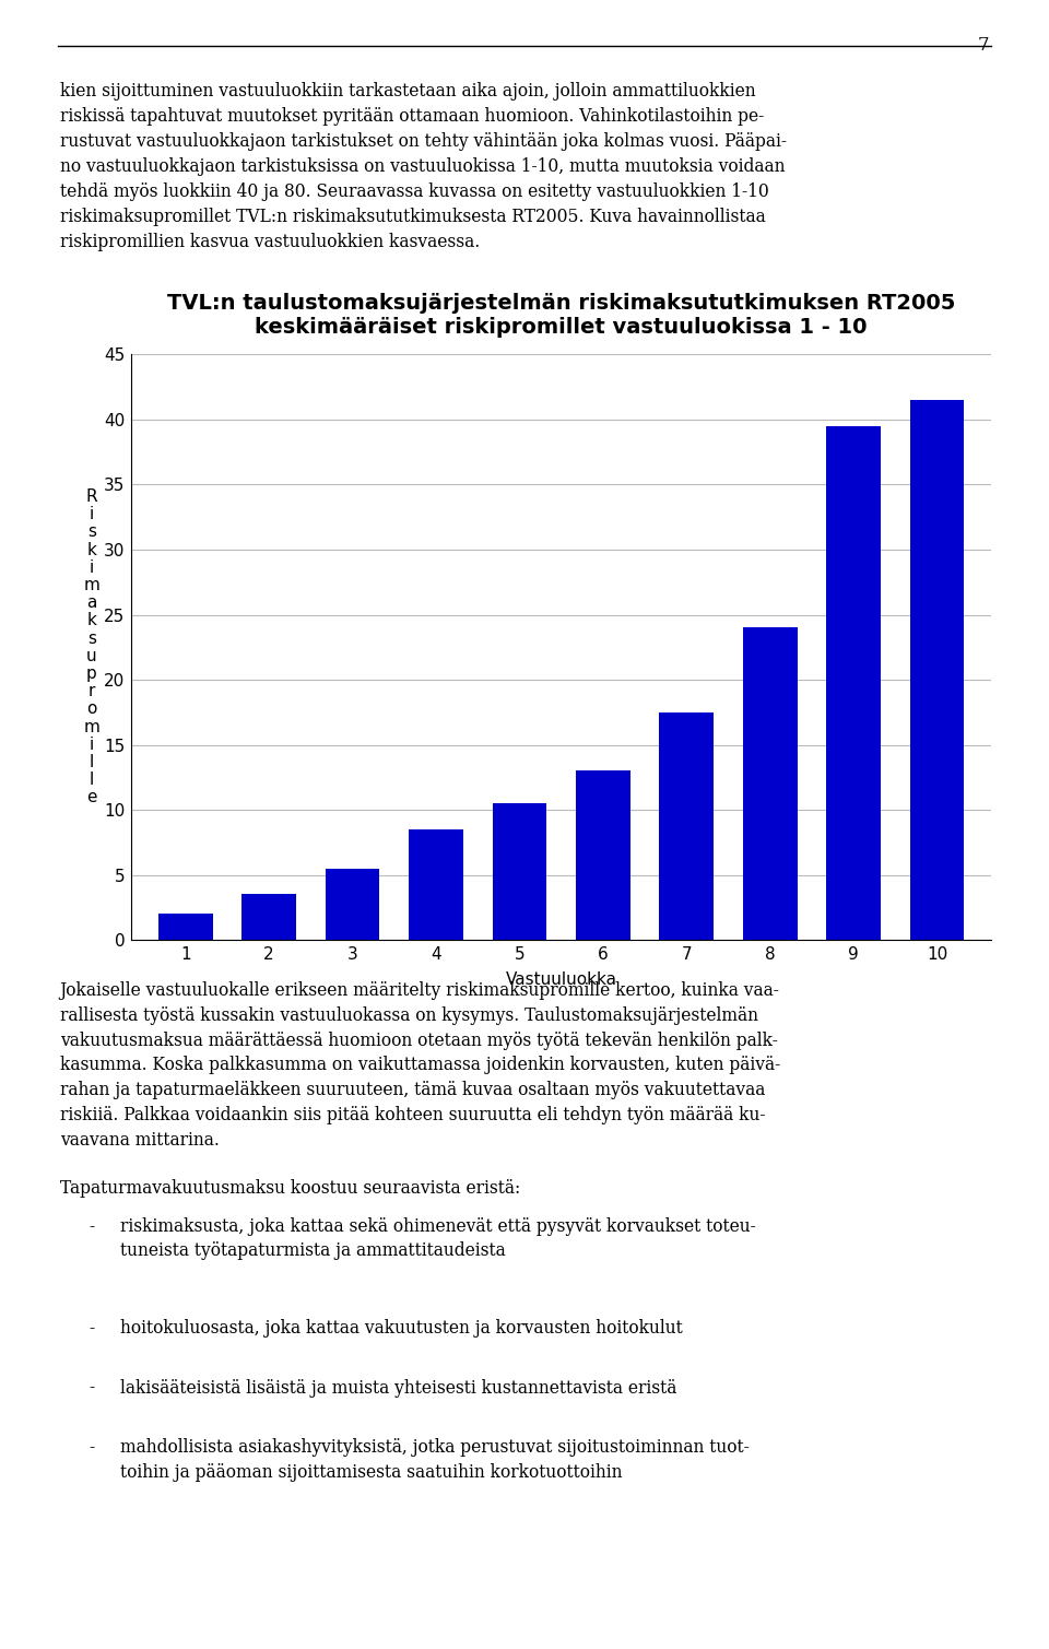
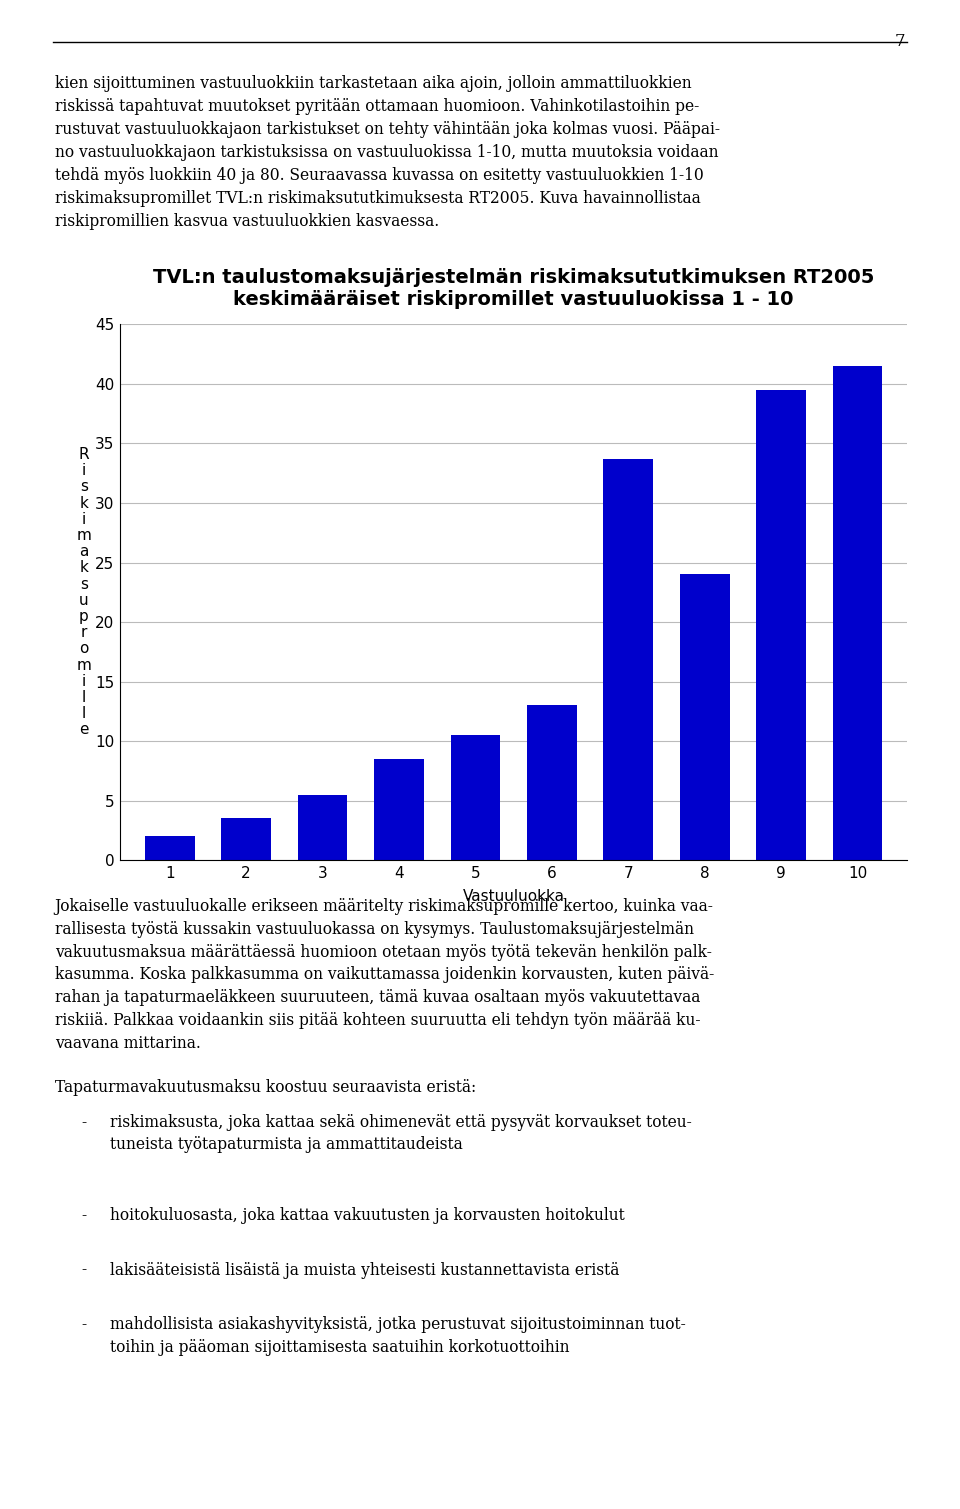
7: 17.5 -> 33.7
